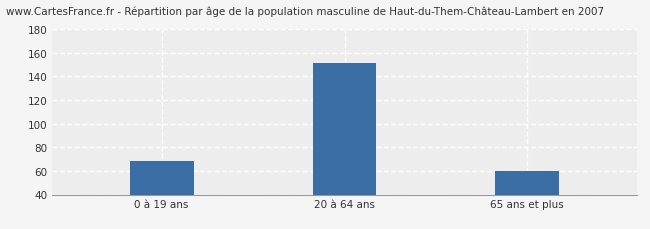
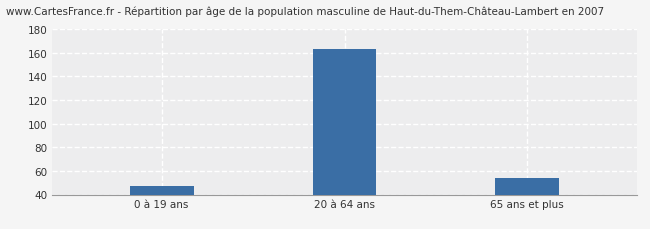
0 à 19 ans: 68 -> 47
20 à 64 ans: 151 -> 163
65 ans et plus: 60 -> 54
